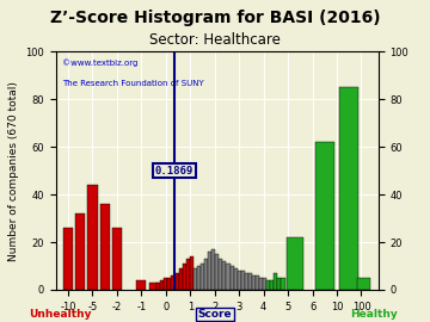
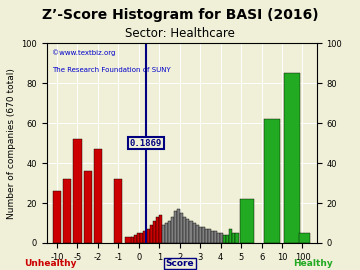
-5: 44 -> 52
-2: 26 -> 47
-1: 4 -> 32
